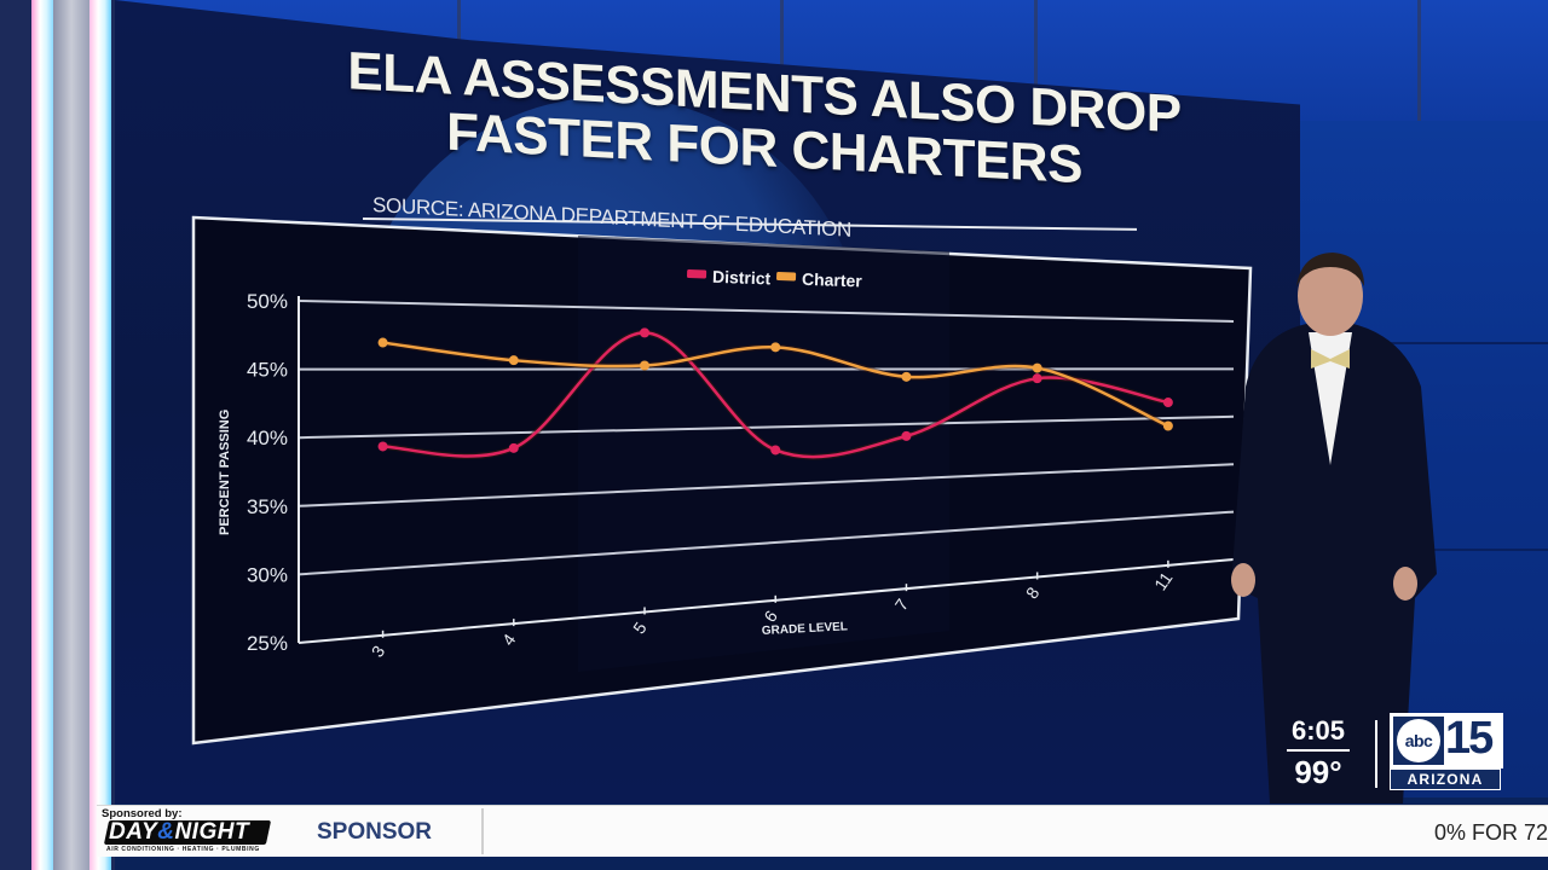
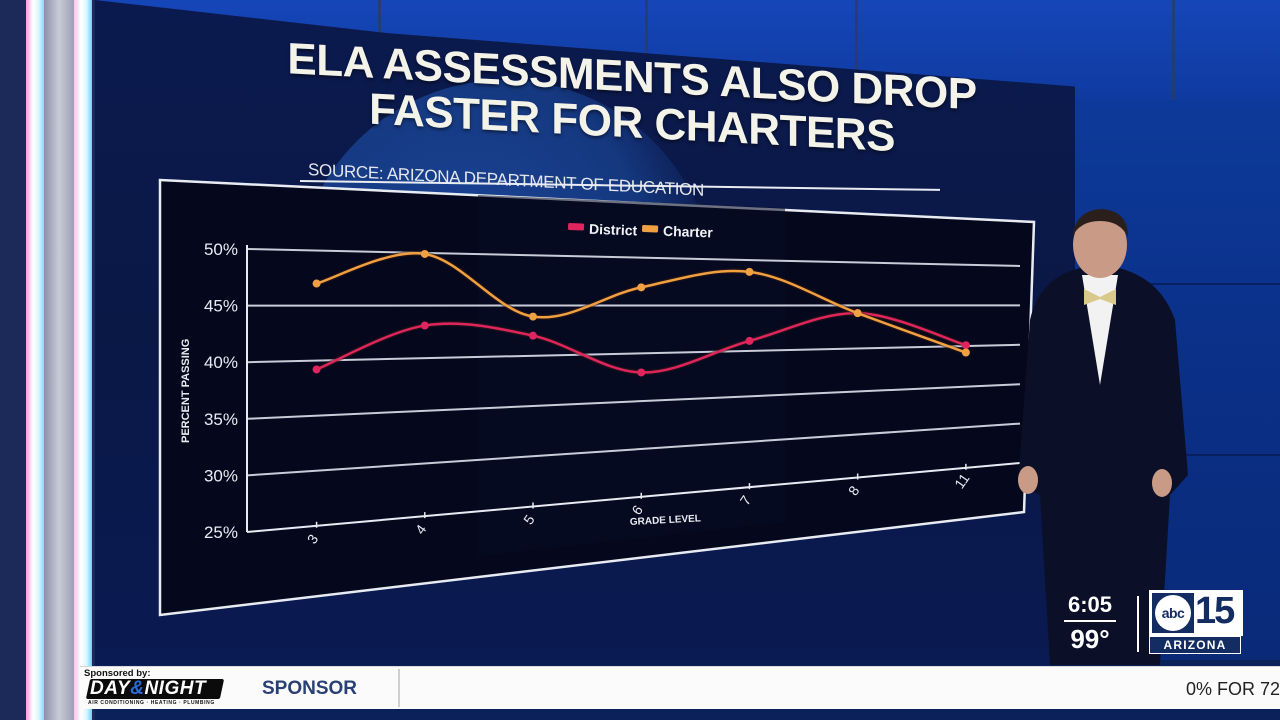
District/4: 38.8% -> 43.1%
Charter/4: 45.7% -> 49.9%
District/5: 48.0% -> 42.0%
Charter/5: 45.3% -> 43.9%
District/7: 38.9% -> 41.1%
Charter/7: 44.3% -> 48.7%
Charter/8: 45.1% -> 44.1%
District/11: 41.6% -> 40.1%
